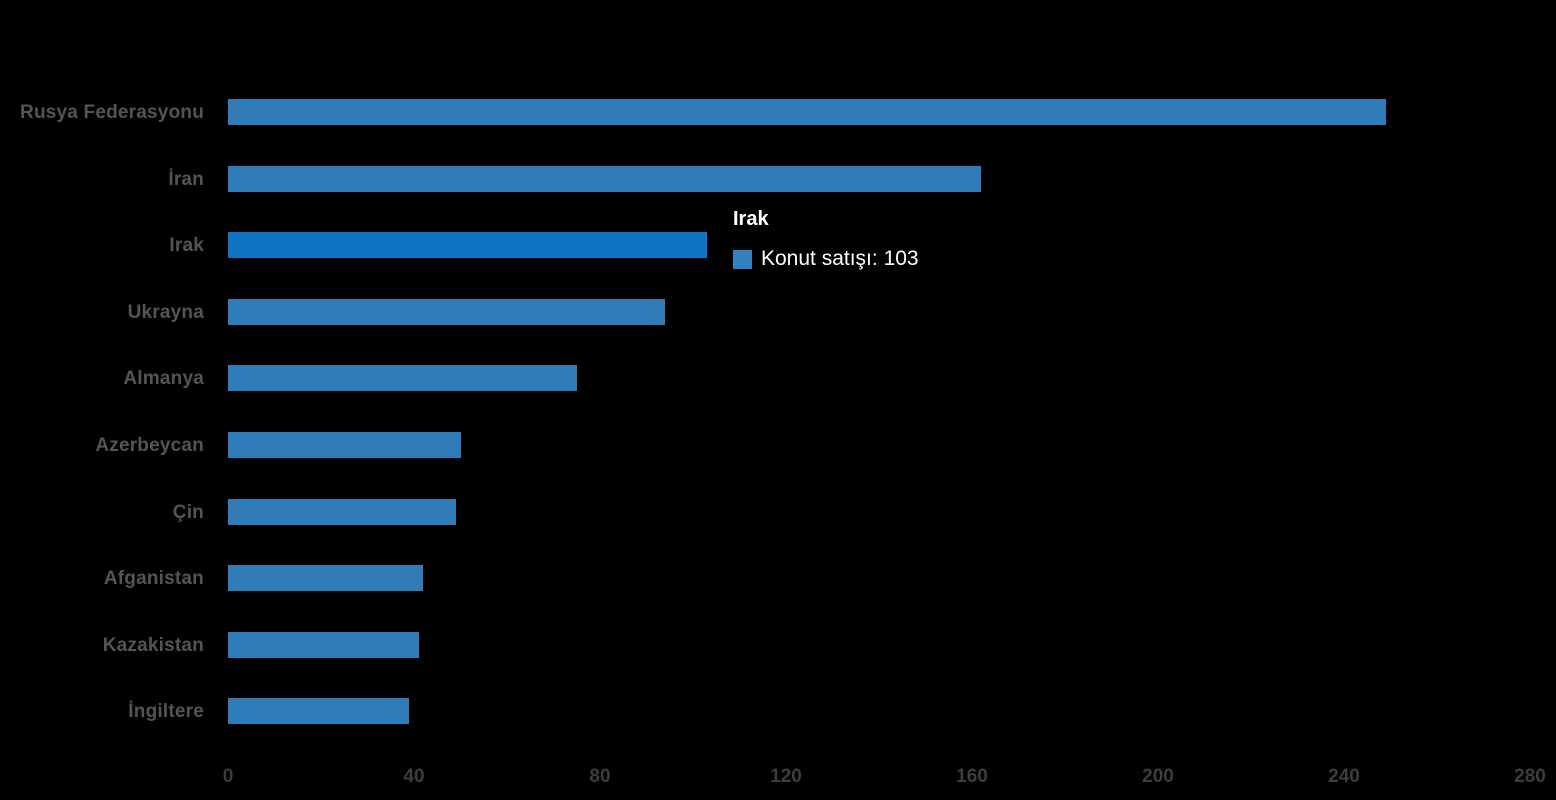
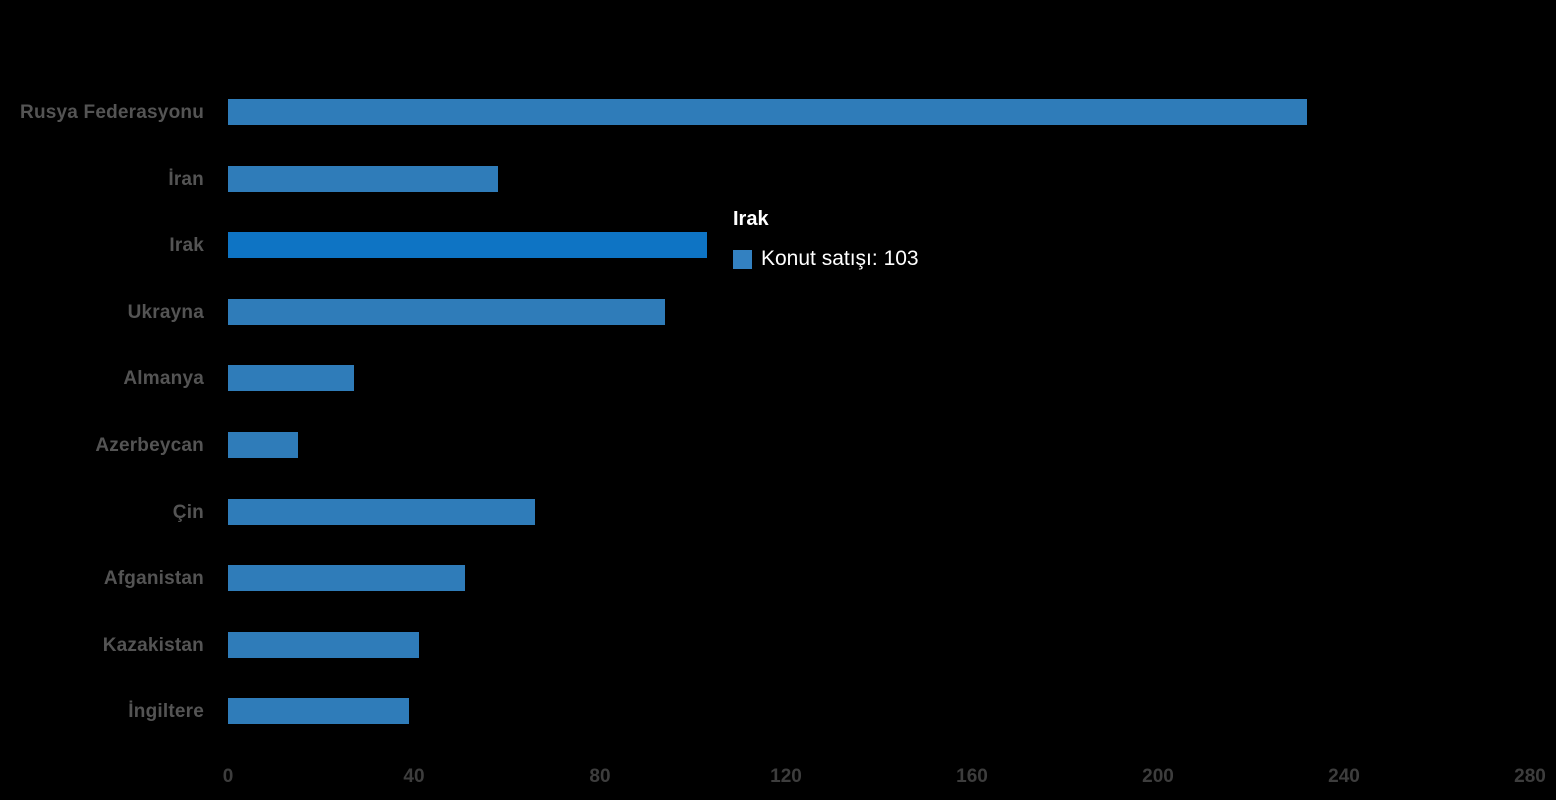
Rusya Federasyonu: 249 -> 232
İran: 162 -> 58
Almanya: 75 -> 27
Azerbeycan: 50 -> 15
Çin: 49 -> 66
Afganistan: 42 -> 51
